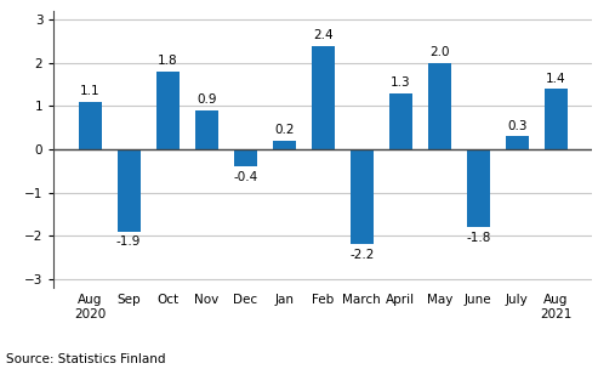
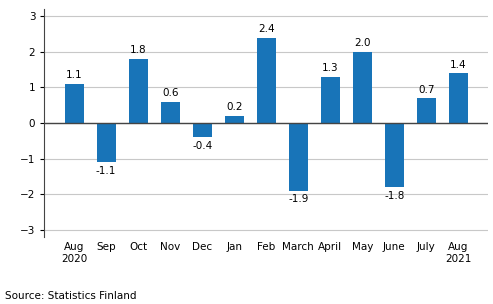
Sep: -1.9 -> -1.1
Nov: 0.9 -> 0.6
March: -2.2 -> -1.9
July: 0.3 -> 0.7
